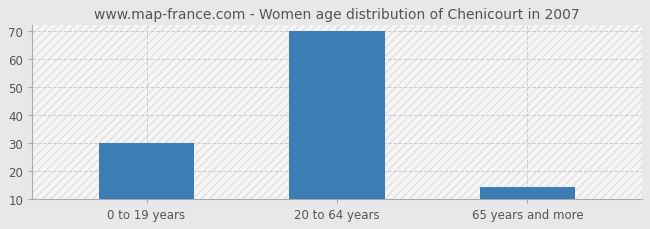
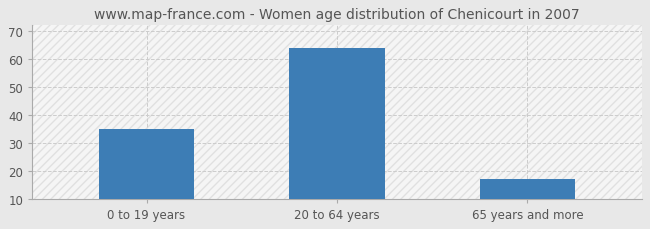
0 to 19 years: 30 -> 35
20 to 64 years: 70 -> 64
65 years and more: 14 -> 17
